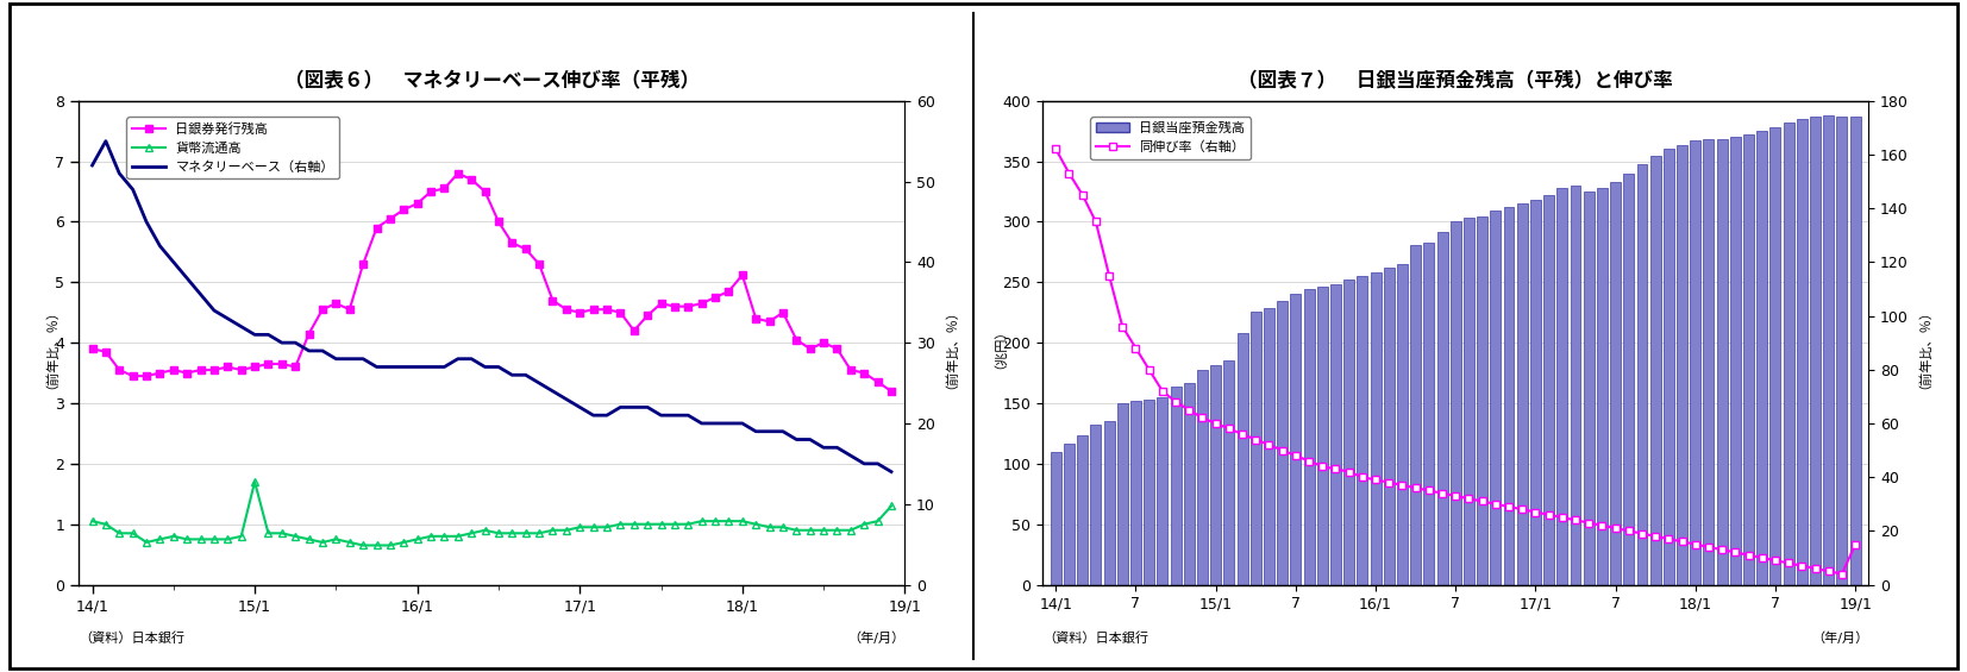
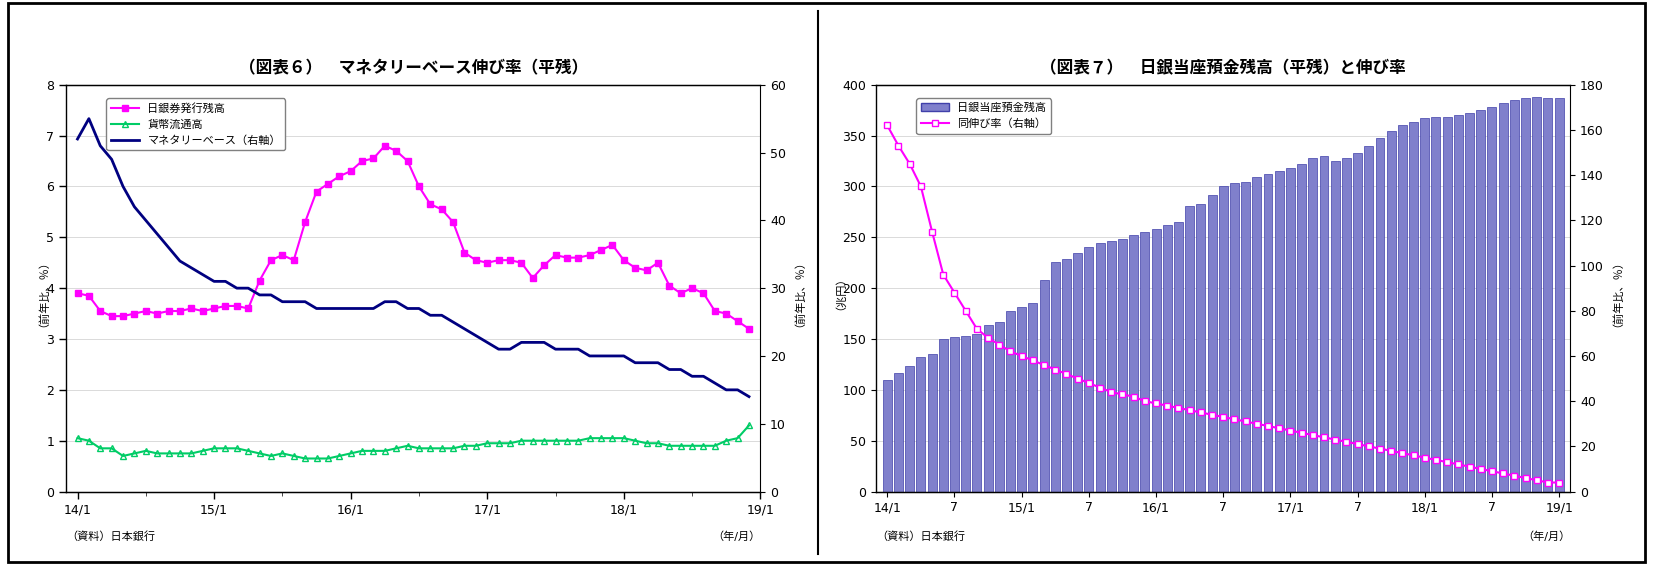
（図表６） マネタリーベース伸び率（平残）/貨幣流通高/15/1: 1.70 -> 0.85
（図表６） マネタリーベース伸び率（平残）/日銀券発行残高/18/1: 5.12 -> 4.55
（図表７） 日銀当座預金残高（平残）と伸び率/同伸び率（右軸）/19/1: 15 -> 4
